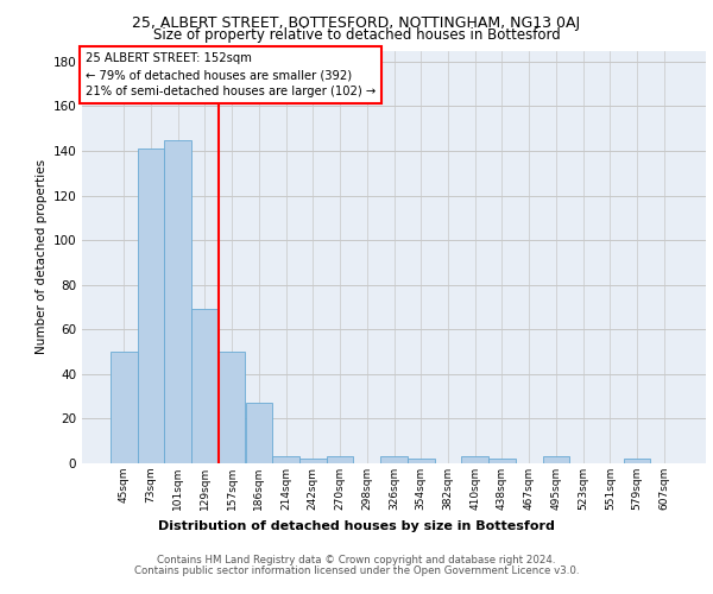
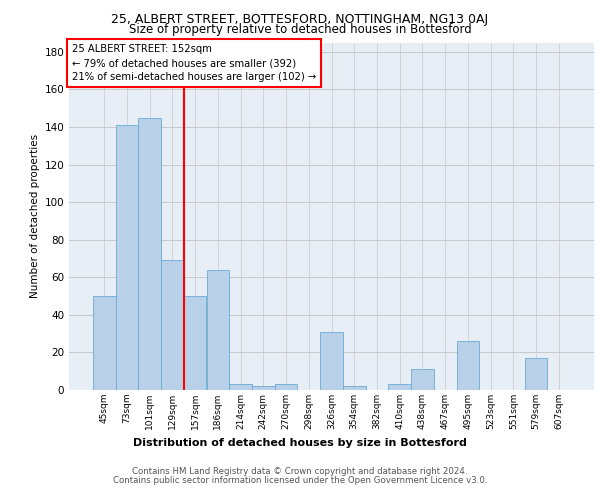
186sqm: 27 -> 64
326sqm: 3 -> 31
438sqm: 2 -> 11
495sqm: 3 -> 26
579sqm: 2 -> 17
